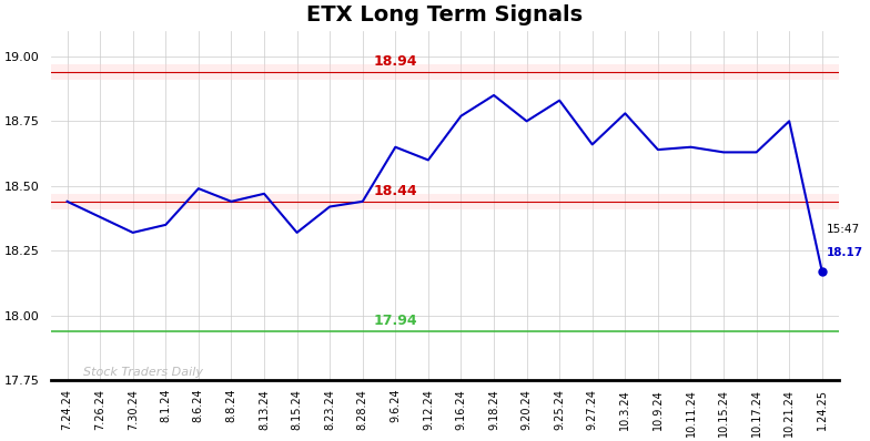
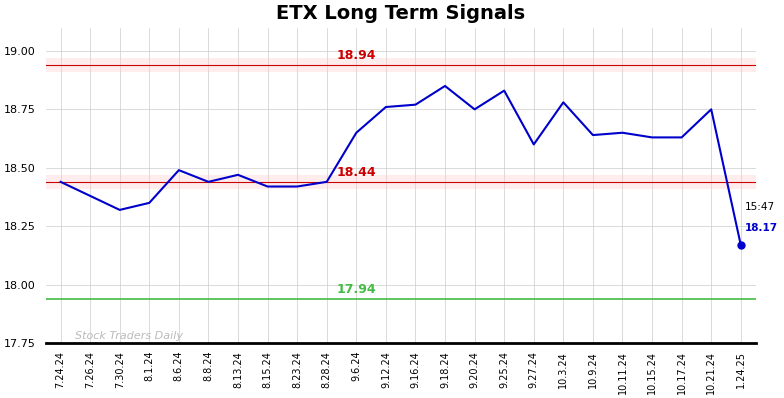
8.15.24: 18.32 -> 18.42
9.12.24: 18.60 -> 18.76
9.27.24: 18.66 -> 18.60
